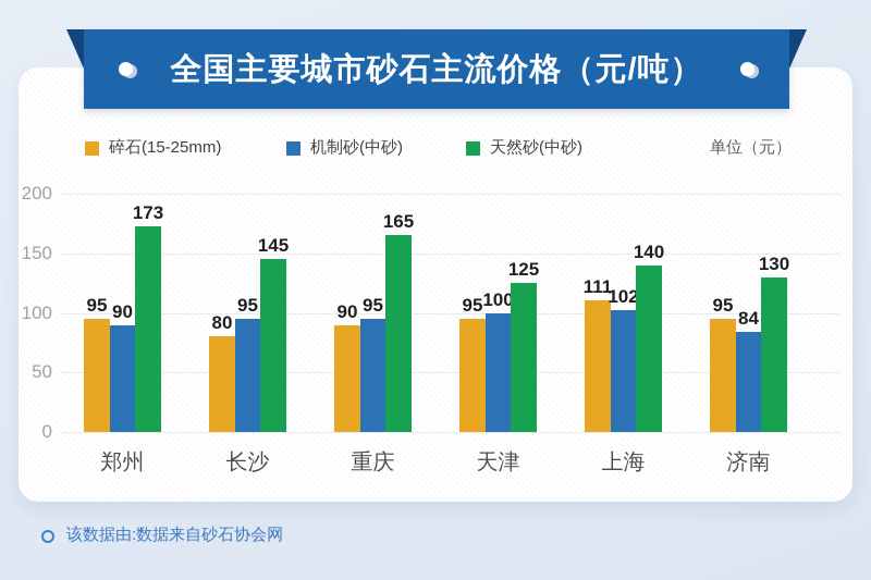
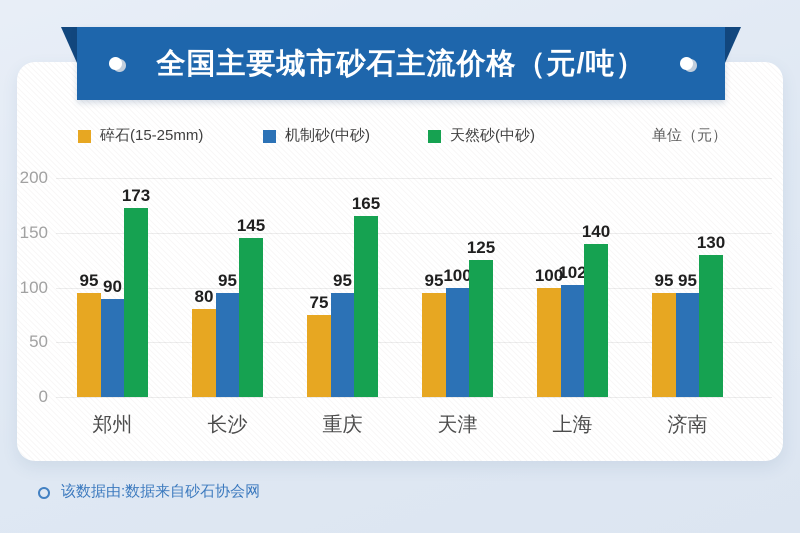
碎石(15-25mm)/重庆: 90 -> 75
碎石(15-25mm)/上海: 111 -> 100
机制砂(中砂)/济南: 84 -> 95
